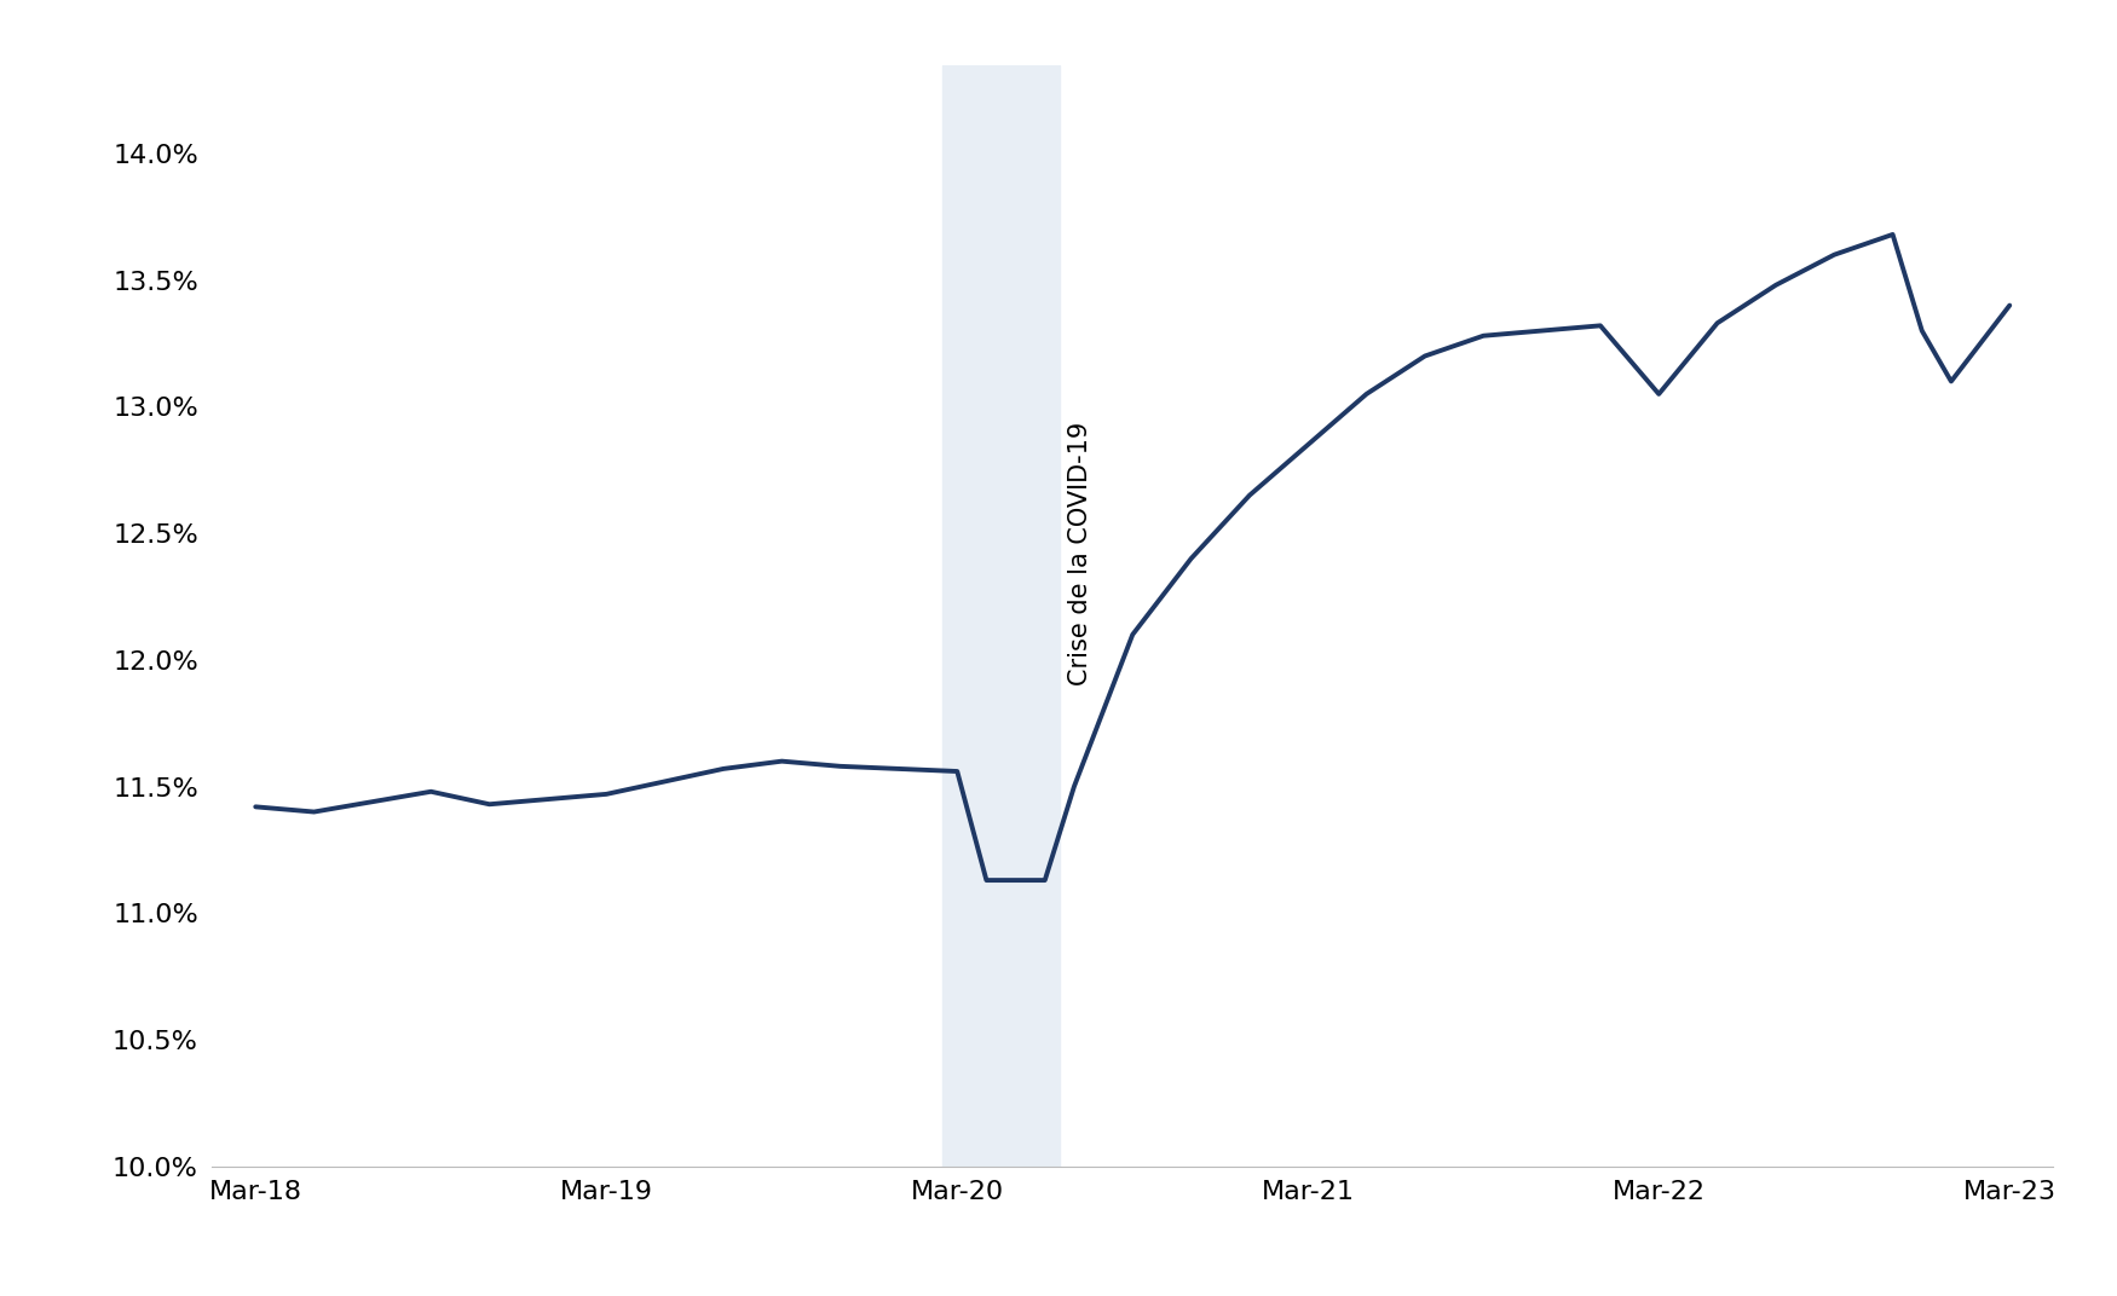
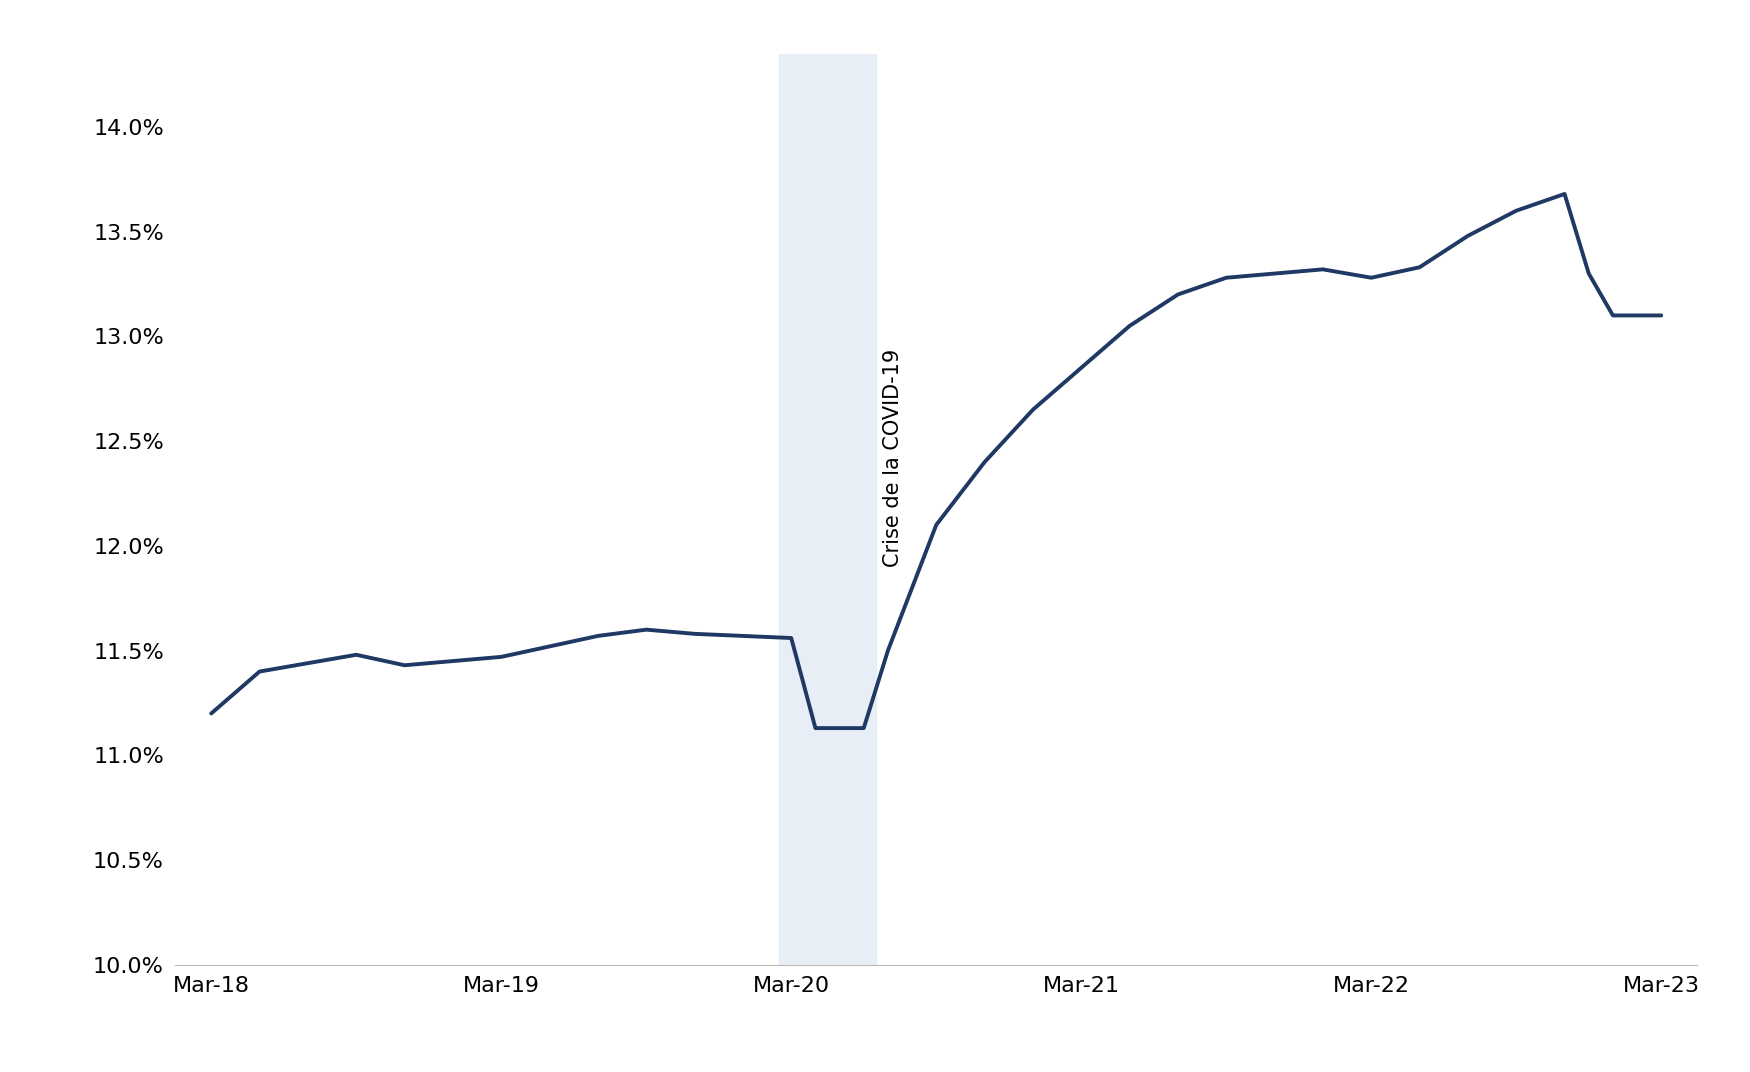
Mar-18: 11.42% -> 11.20%
Mar-22: 13.05% -> 13.28%
Mar-23: 13.40% -> 13.10%
